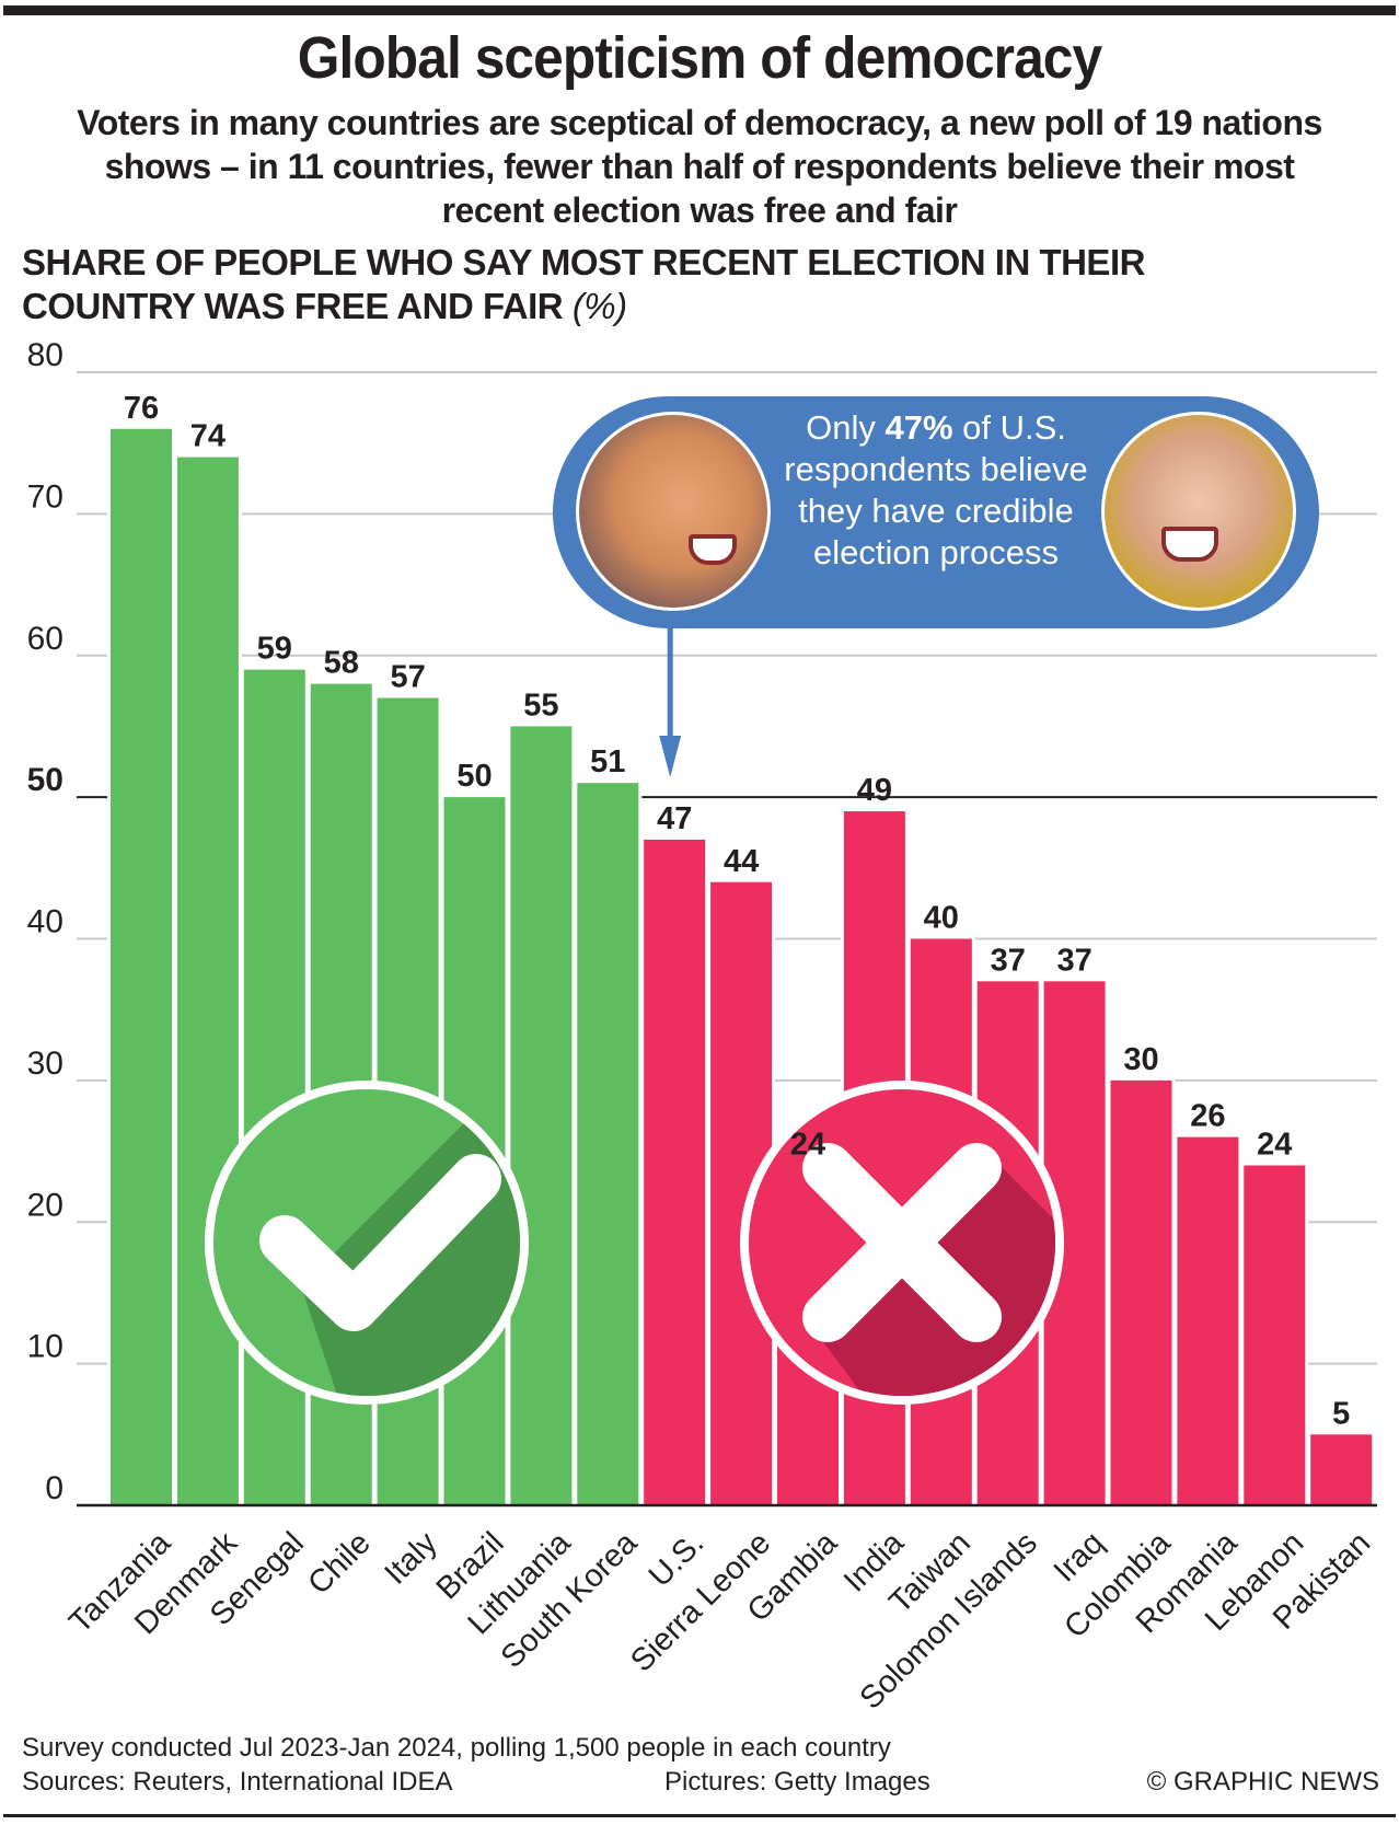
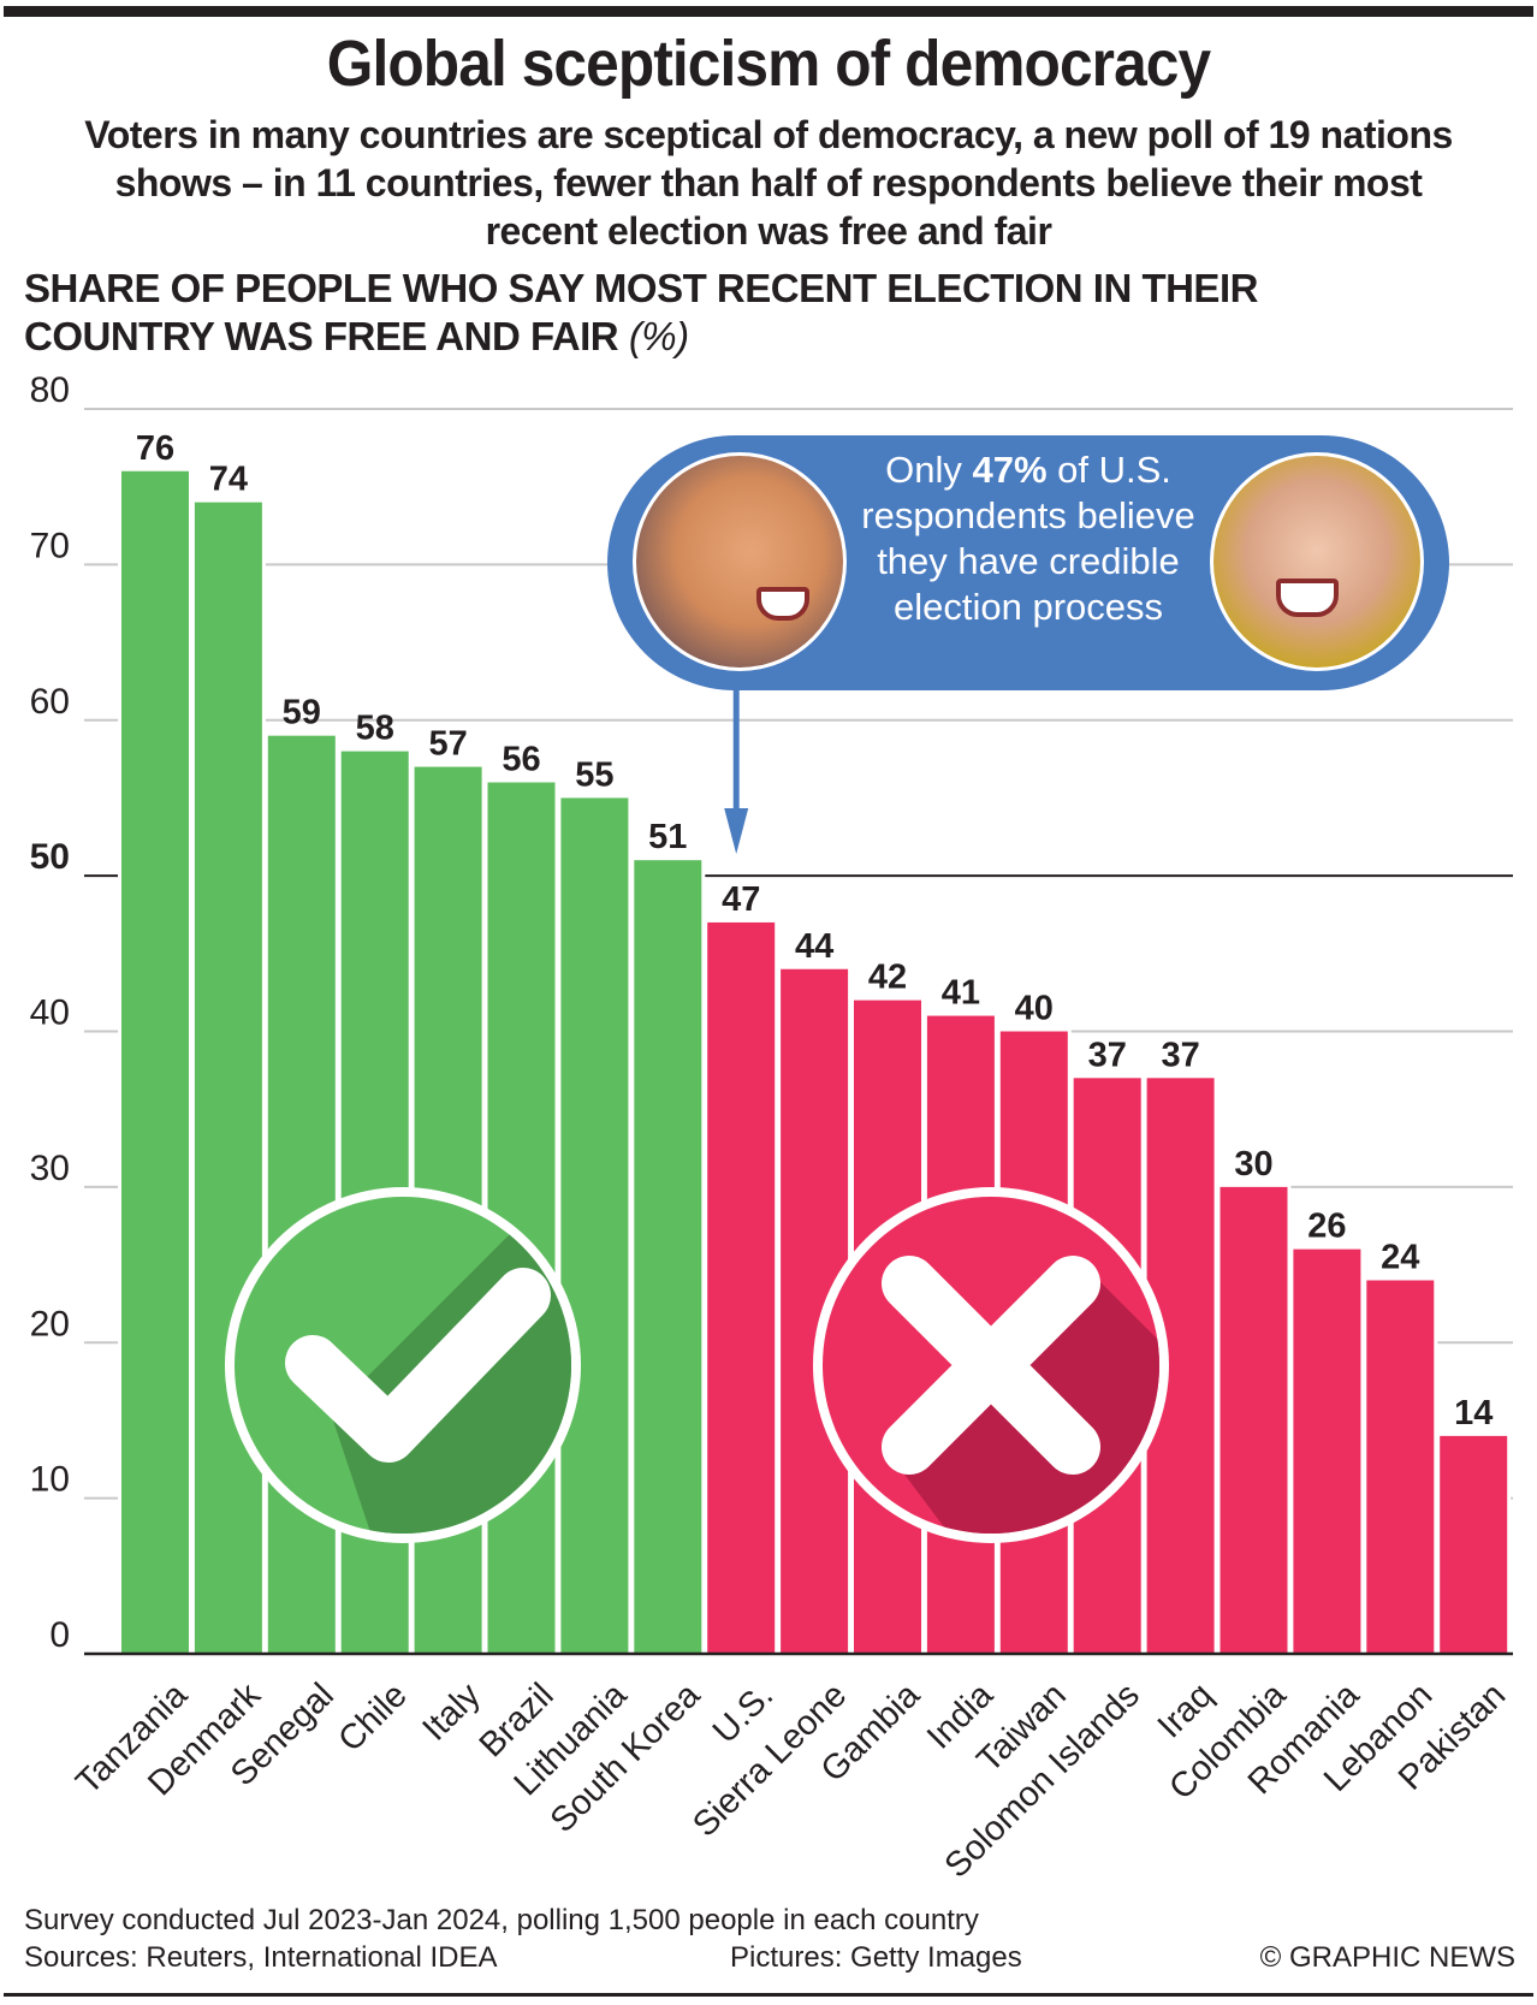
Brazil: 50 -> 56
Gambia: 24 -> 42
India: 49 -> 41
Pakistan: 5 -> 14
